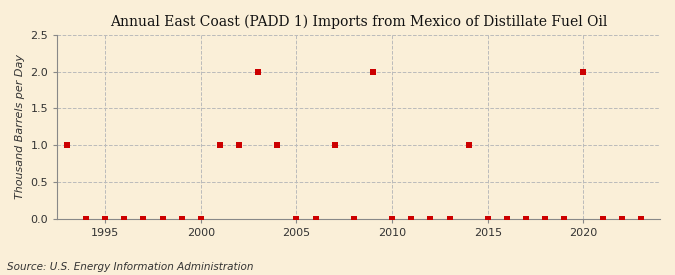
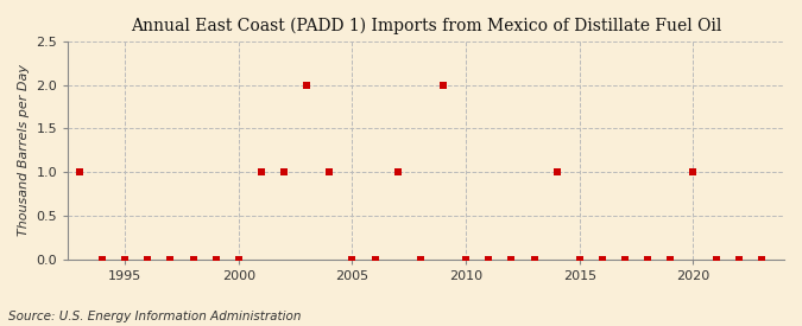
2020: 2 -> 1
